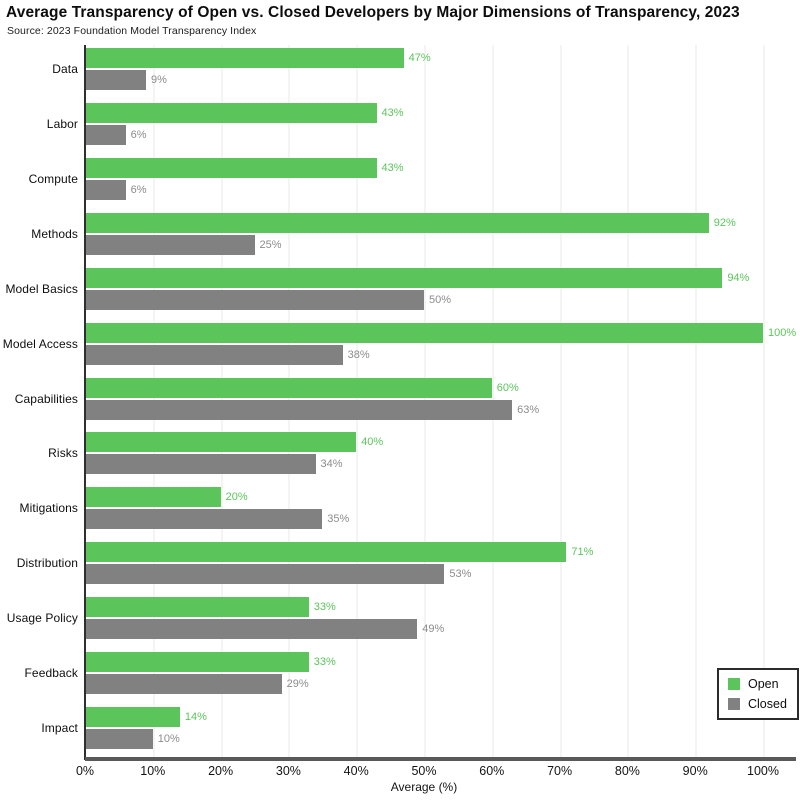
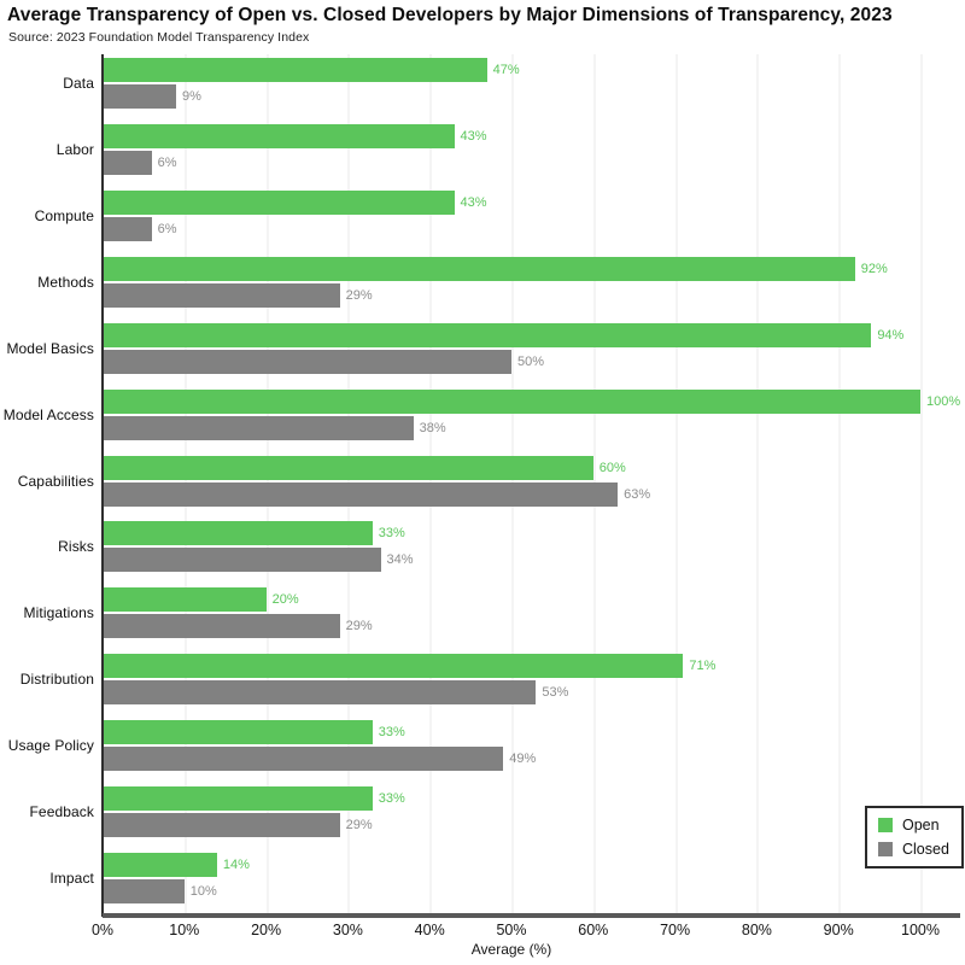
Closed/Methods: 25% -> 29%
Open/Risks: 40% -> 33%
Closed/Mitigations: 35% -> 29%
